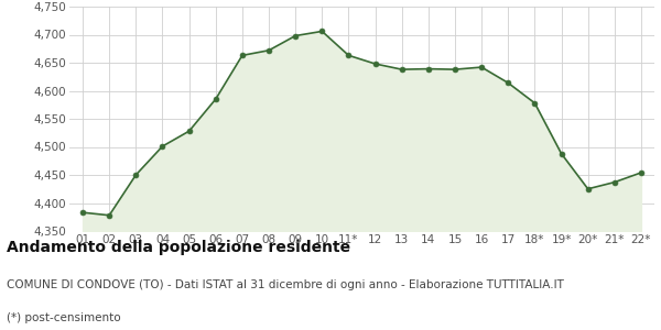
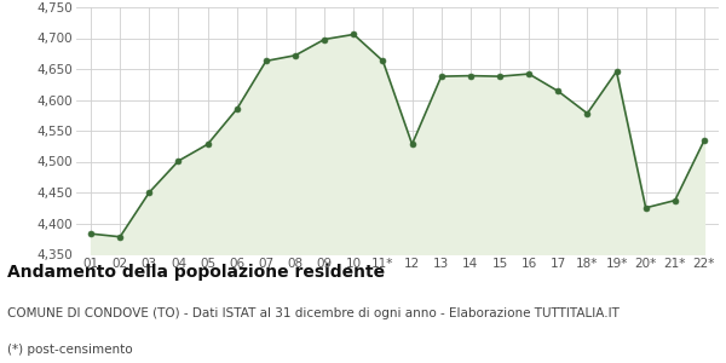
12: 4,648 -> 4,528
19*: 4,488 -> 4,646
22*: 4,454 -> 4,534
